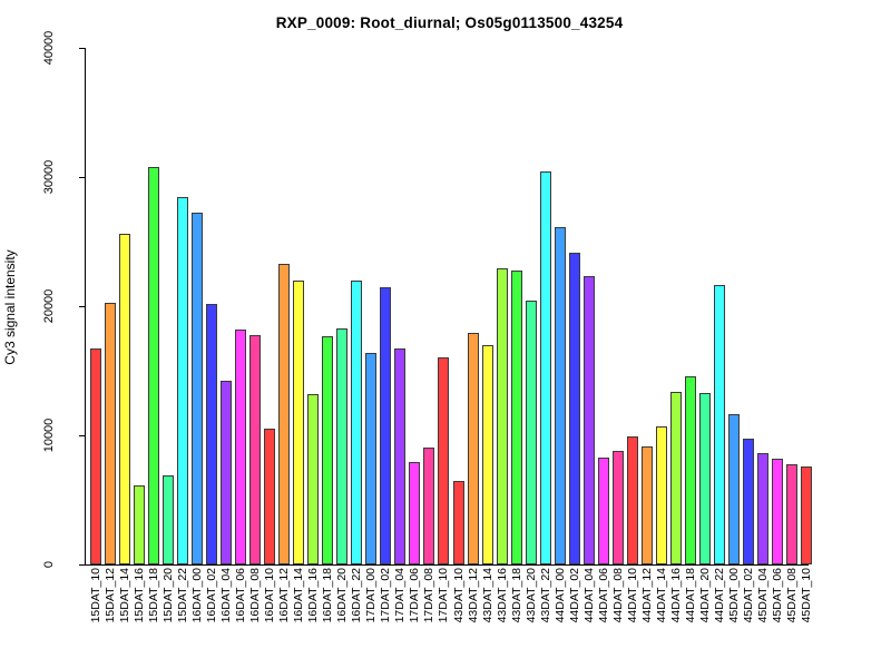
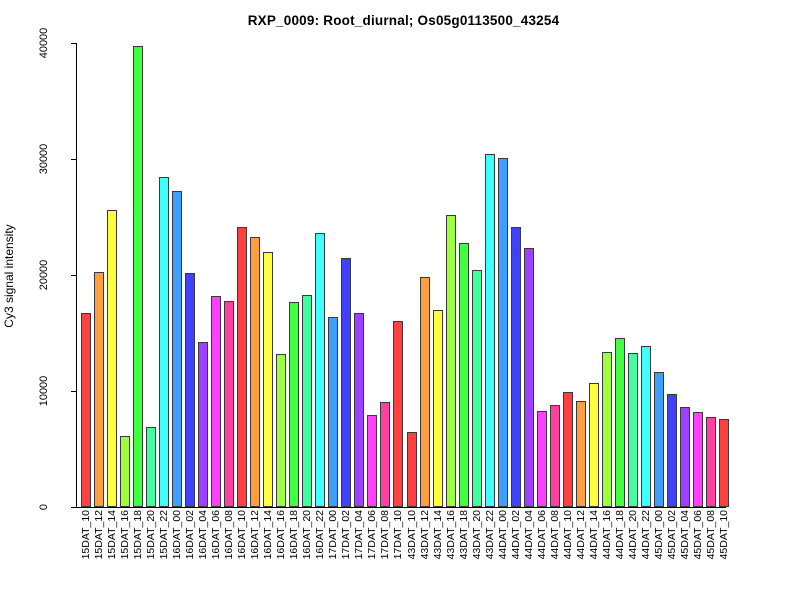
15DAT_18: 30800 -> 39700
16DAT_10: 10500 -> 24100
16DAT_22: 22000 -> 23600
43DAT_12: 17900 -> 19800
43DAT_16: 22900 -> 25200
44DAT_00: 26100 -> 30000
44DAT_22: 21600 -> 13900
